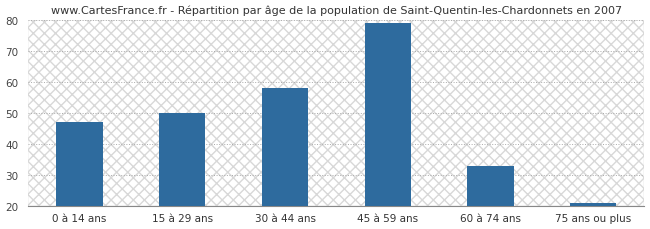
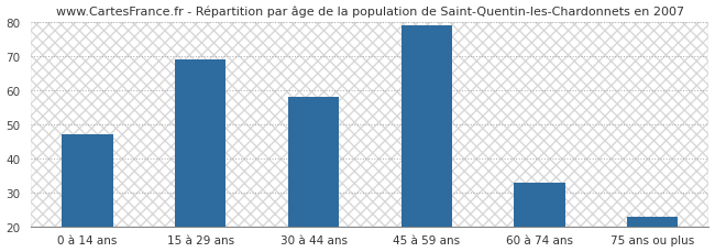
15 à 29 ans: 50 -> 69
75 ans ou plus: 21 -> 23
